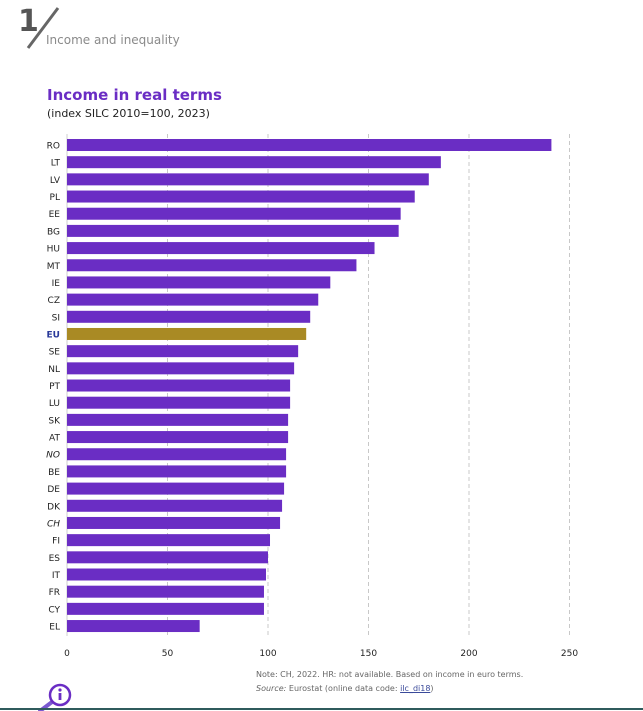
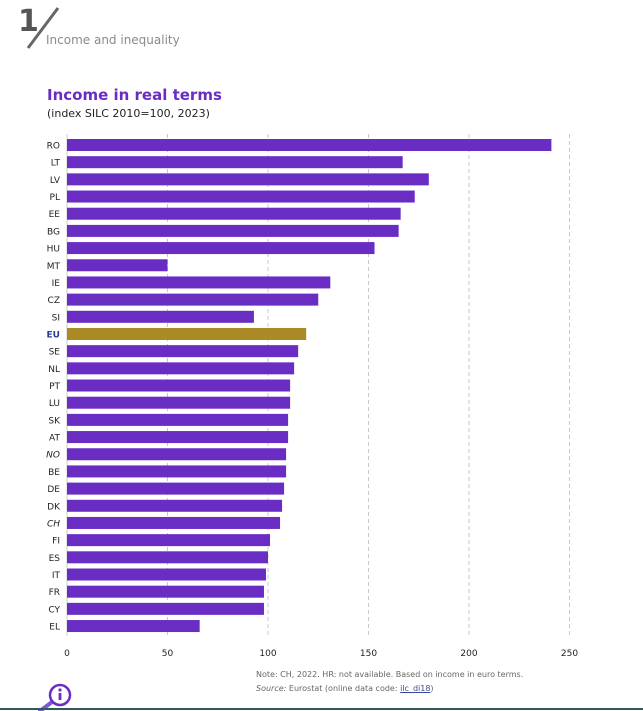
LT: 186 -> 167
MT: 144 -> 50
SI: 121 -> 93
